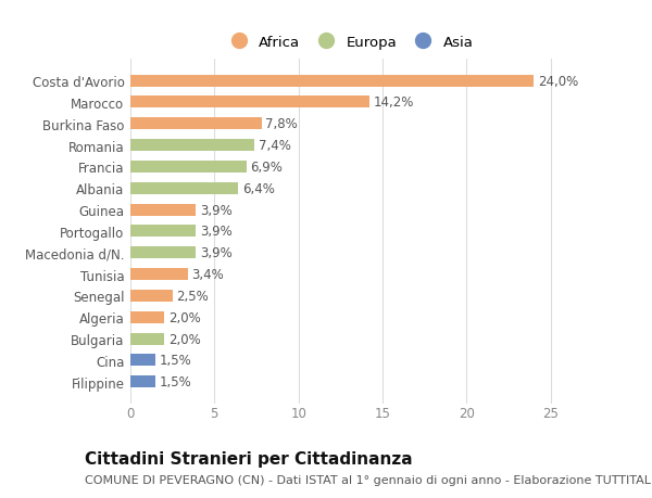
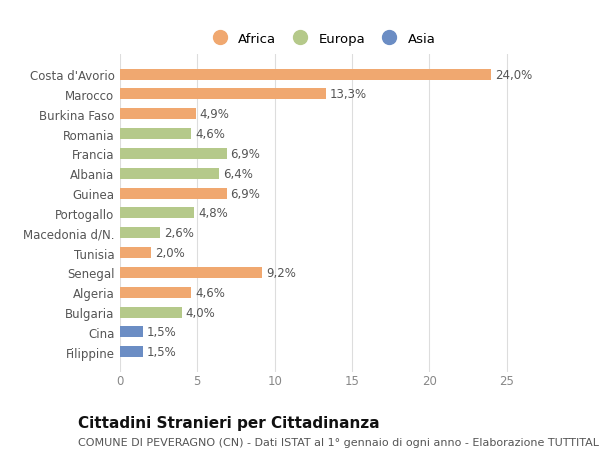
Marocco: 14,2% -> 13,3%
Burkina Faso: 7,8% -> 4,9%
Romania: 7,4% -> 4,6%
Guinea: 3,9% -> 6,9%
Portogallo: 3,9% -> 4,8%
Macedonia d/N.: 3,9% -> 2,6%
Tunisia: 3,4% -> 2,0%
Senegal: 2,5% -> 9,2%
Algeria: 2,0% -> 4,6%
Bulgaria: 2,0% -> 4,0%
